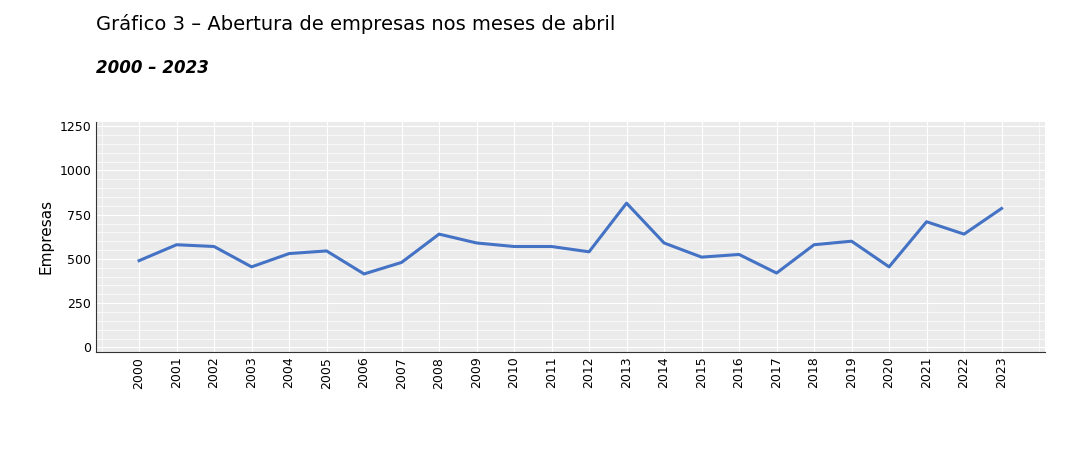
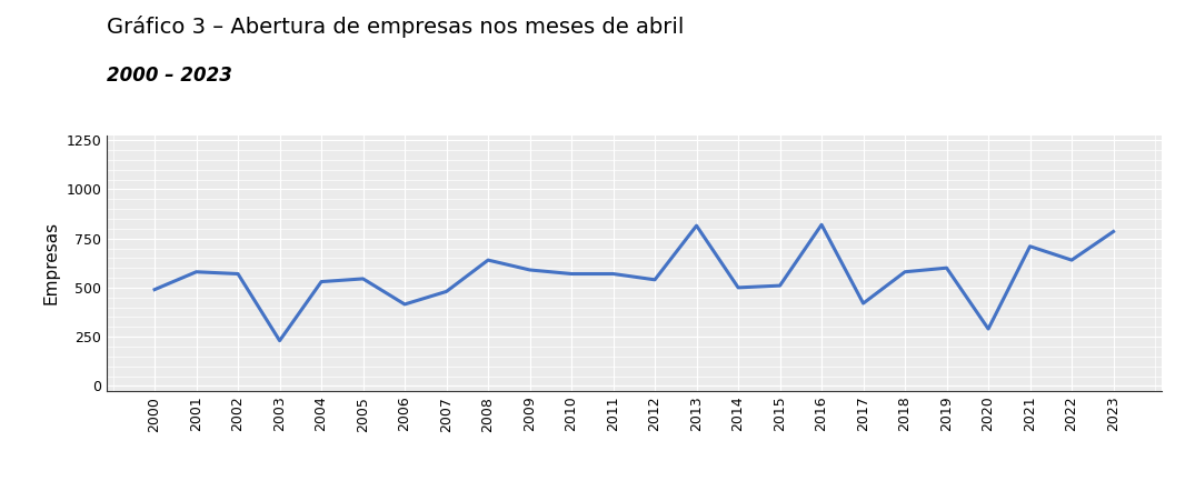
2003: 460 -> 230
2014: 590 -> 500
2016: 520 -> 820
2020: 460 -> 290
